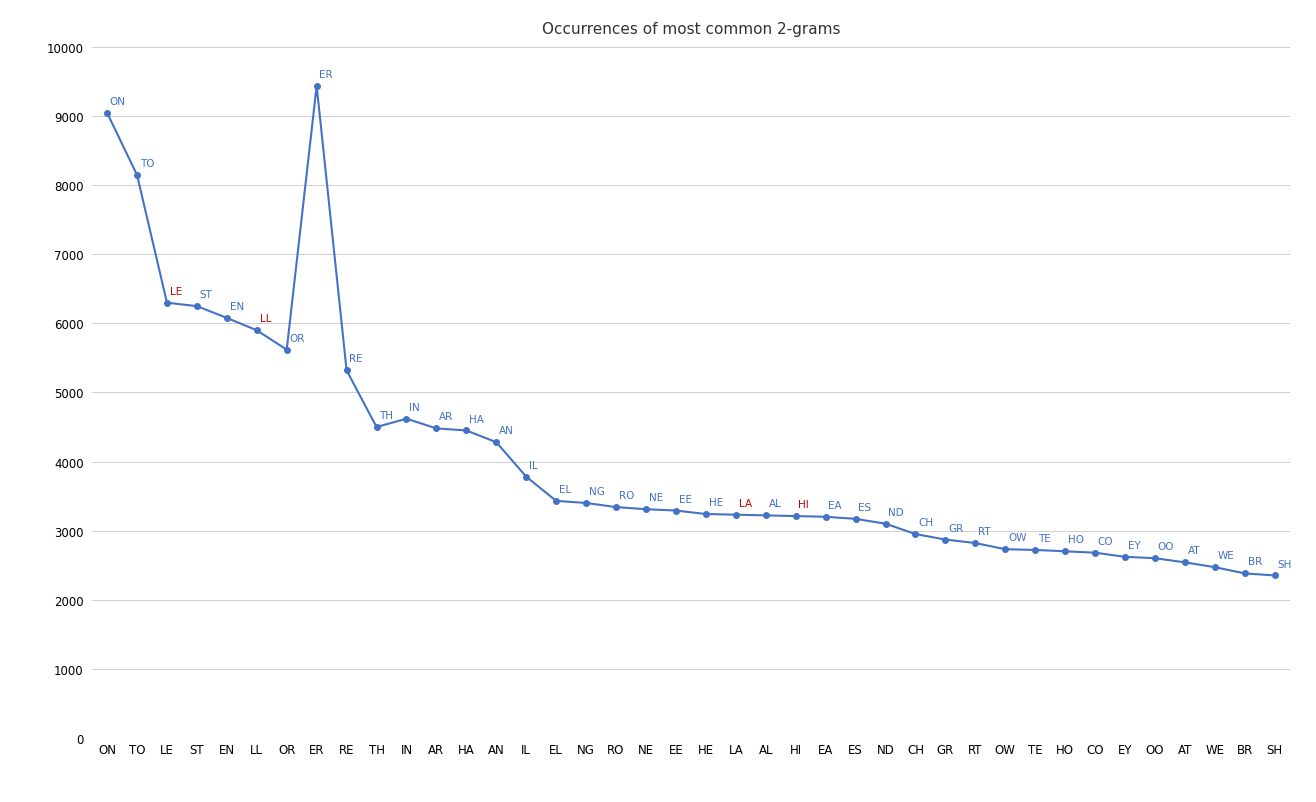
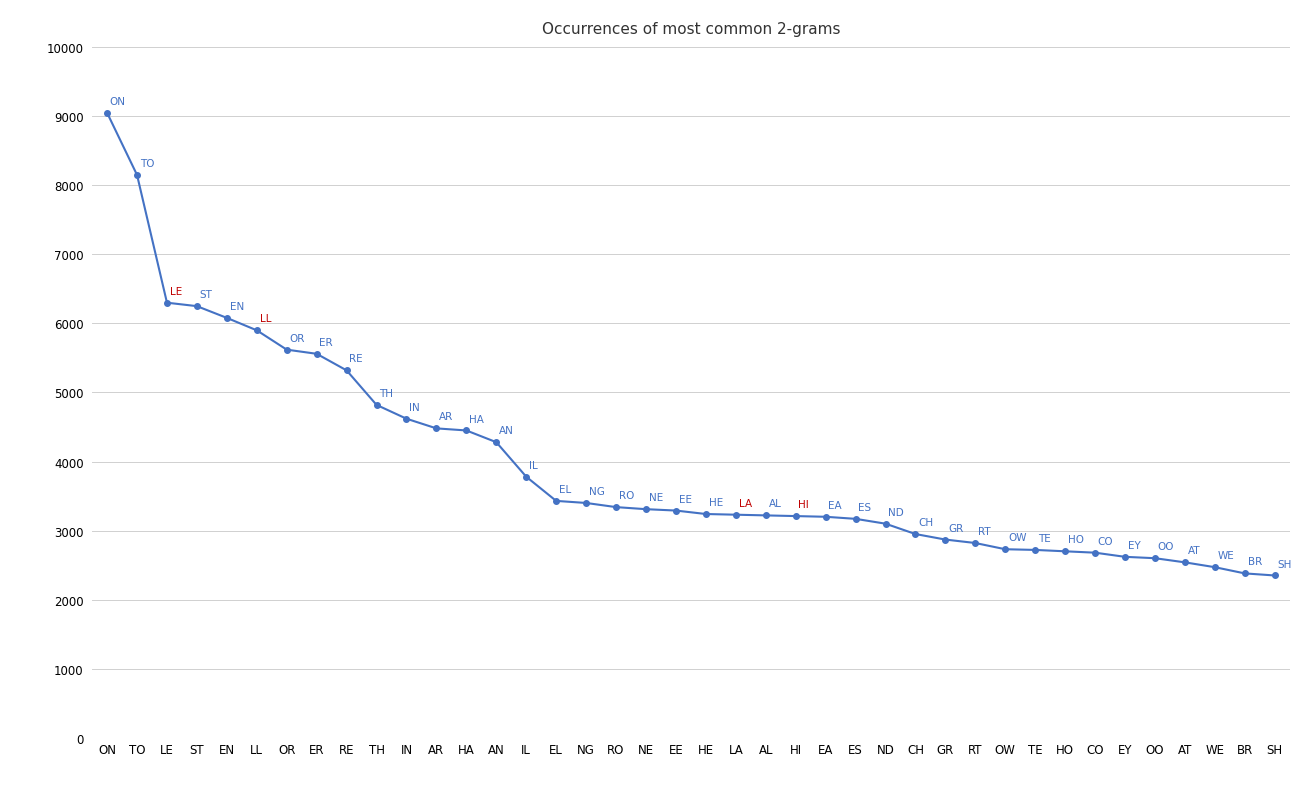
ER: 9440 -> 5560
TH: 4500 -> 4820
